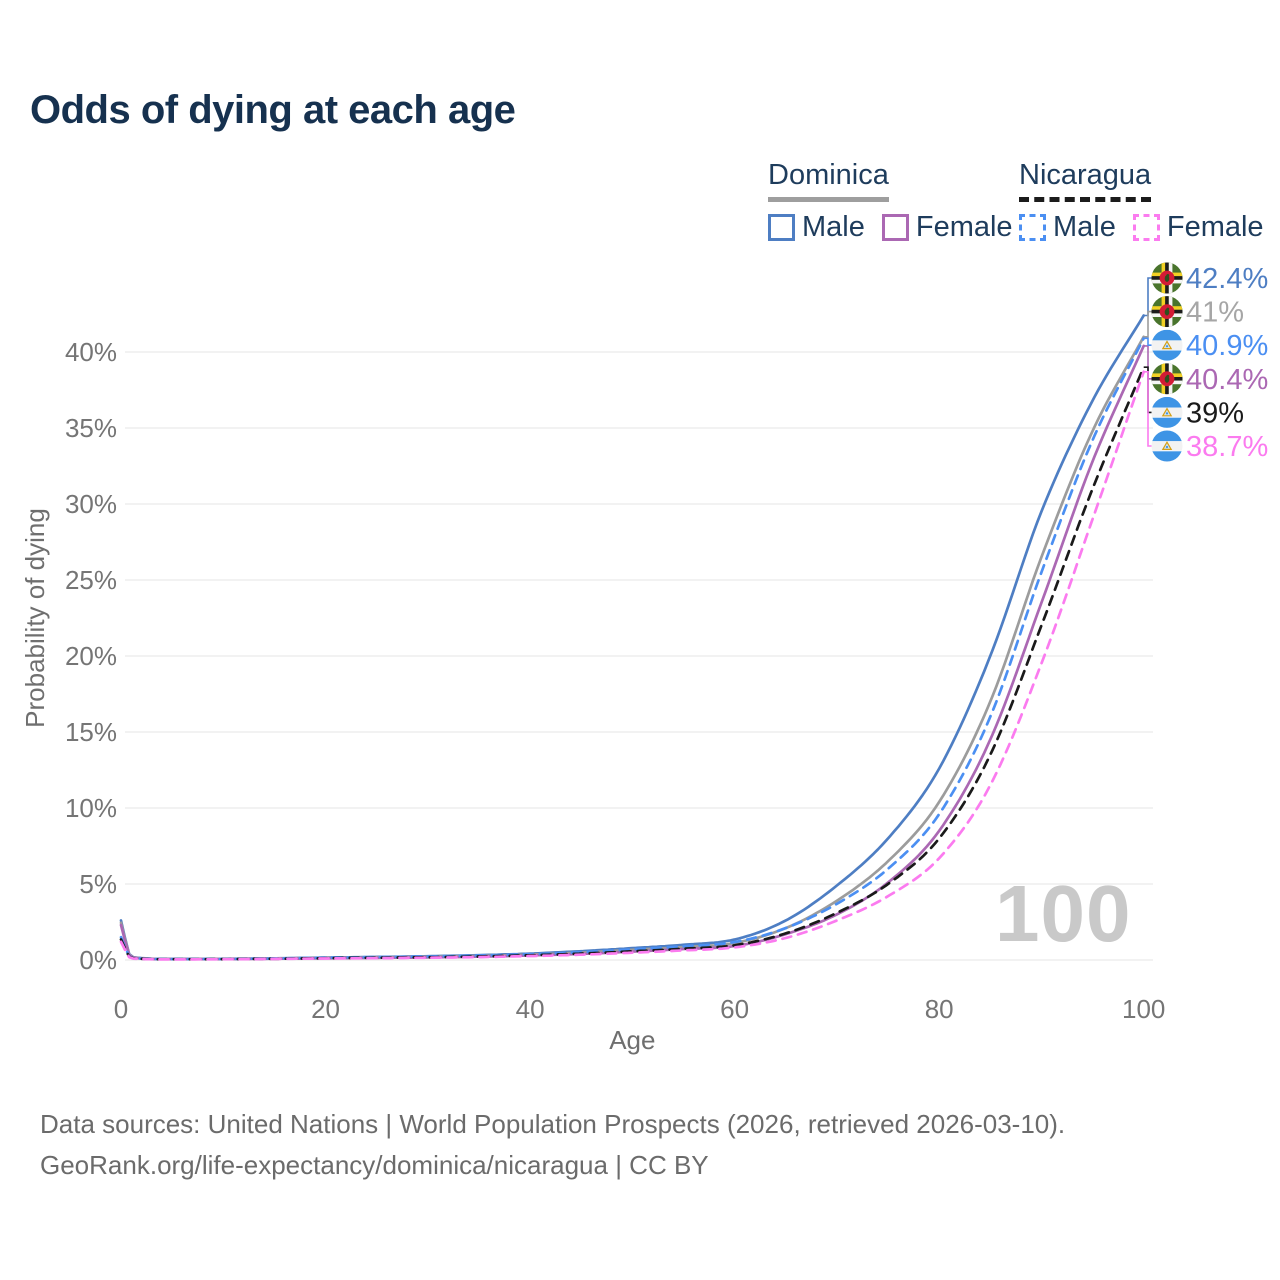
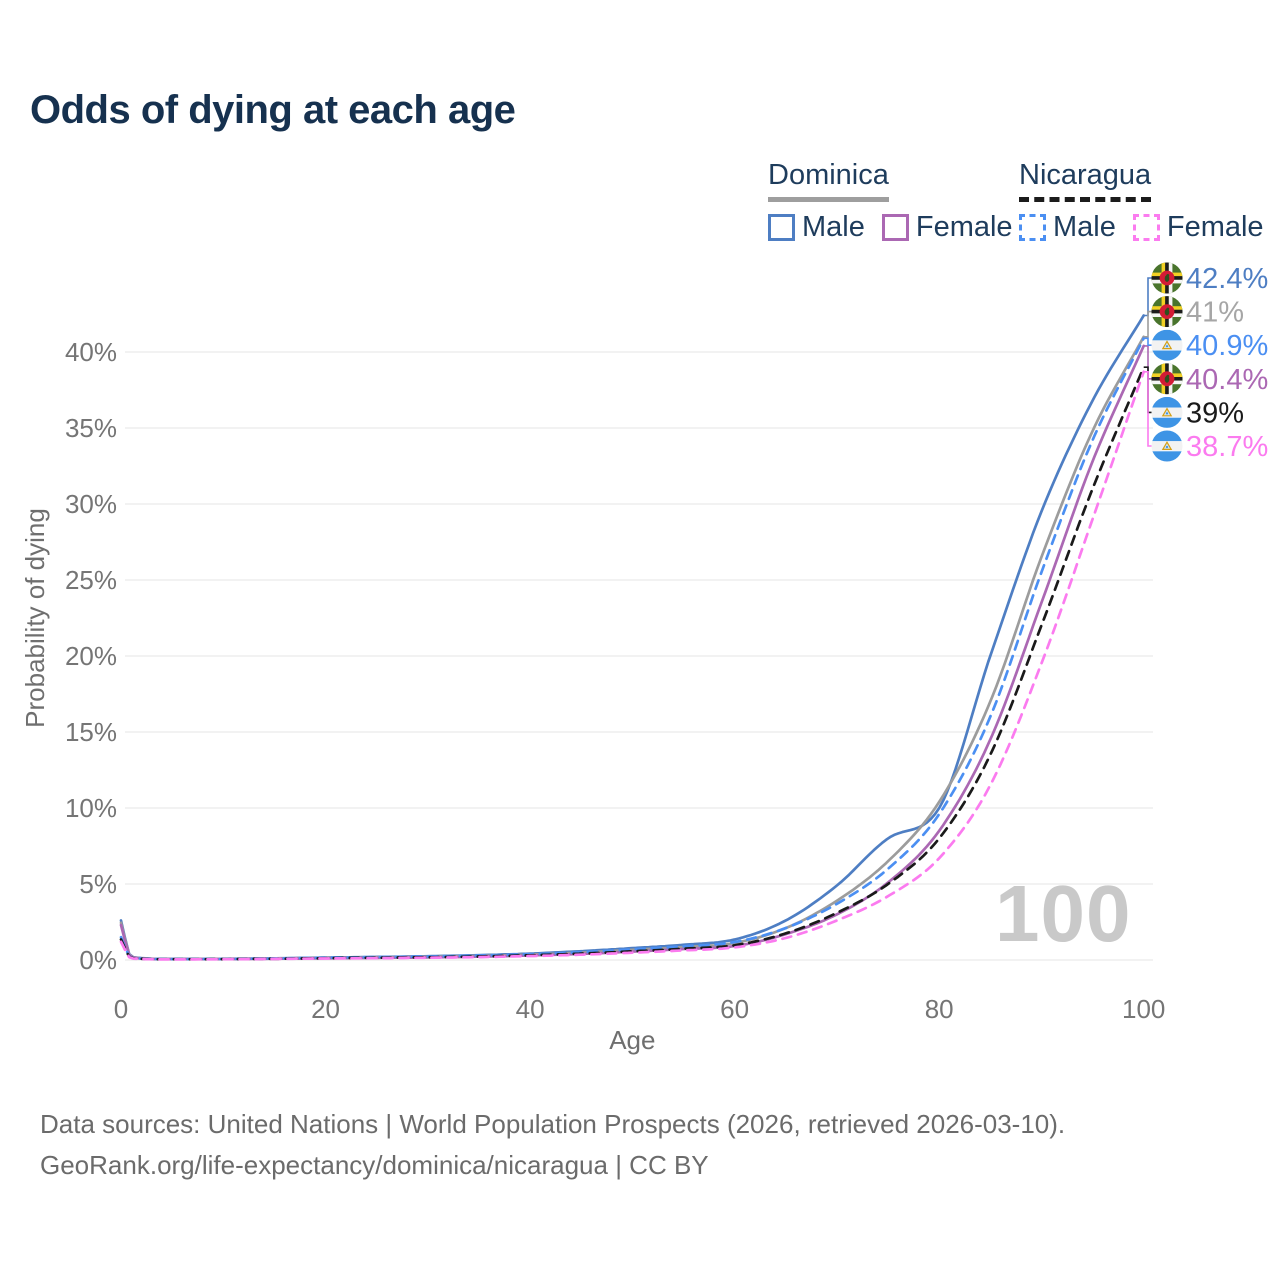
Dominica Male/80: 12.6% -> 10.0%
